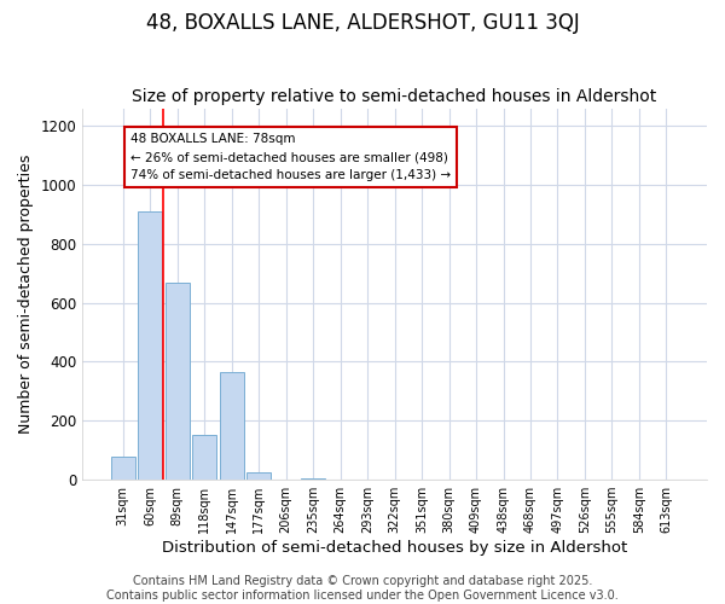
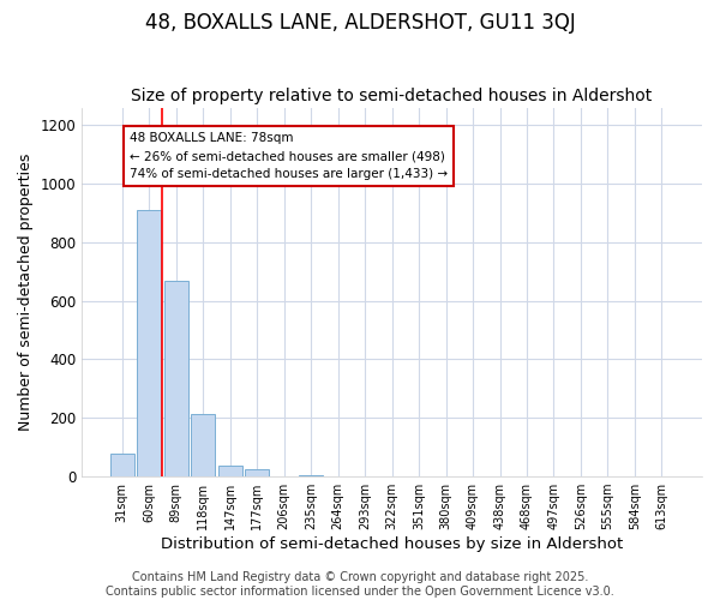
118sqm: 150 -> 215
147sqm: 365 -> 37
